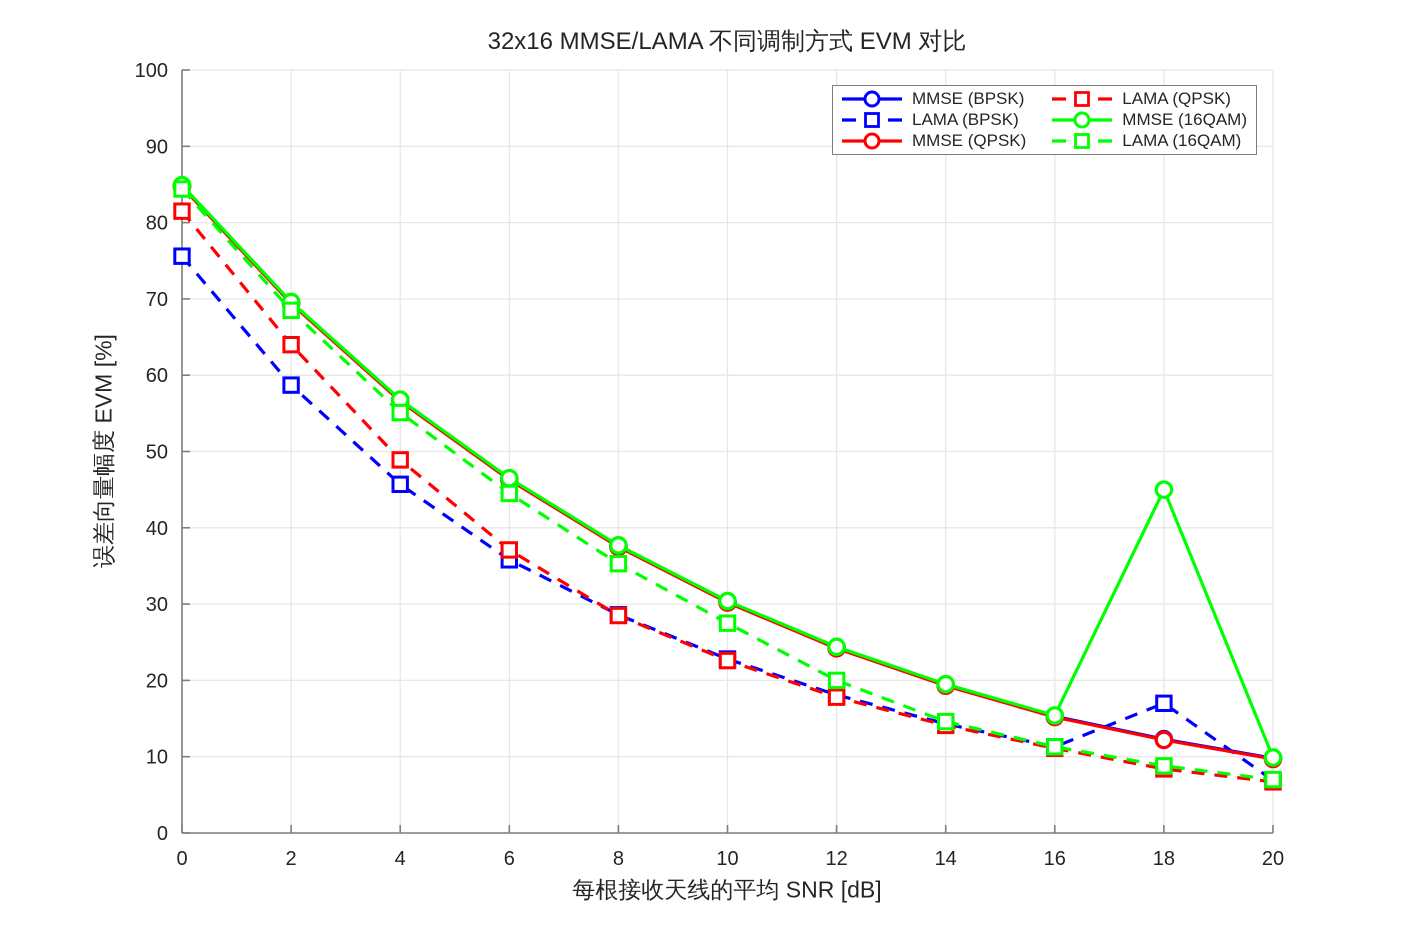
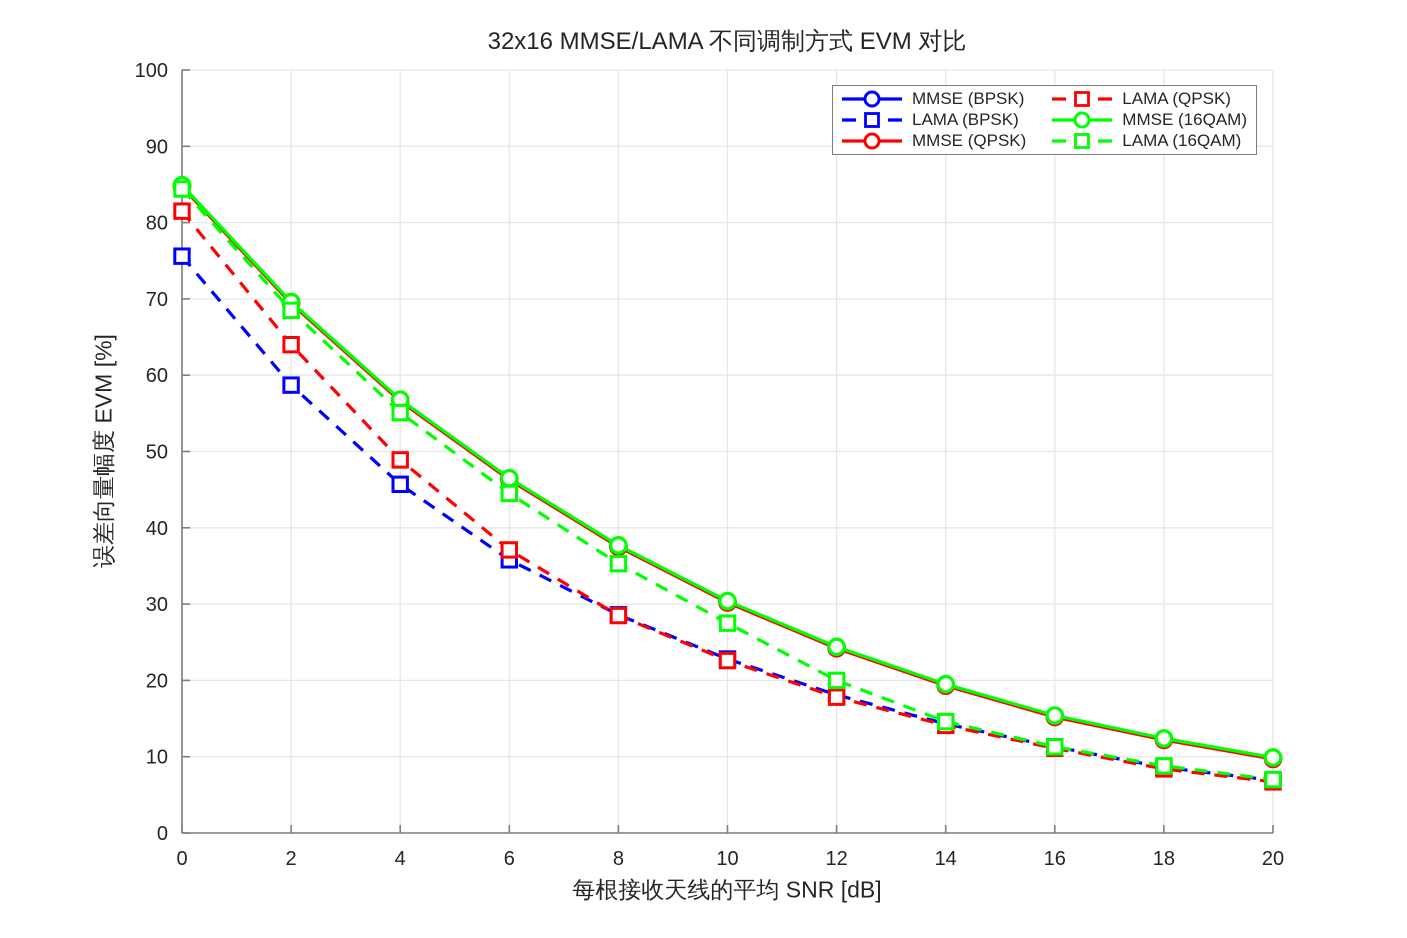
LAMA (BPSK)/18: 17 -> 9
MMSE (16QAM)/18: 45 -> 12
